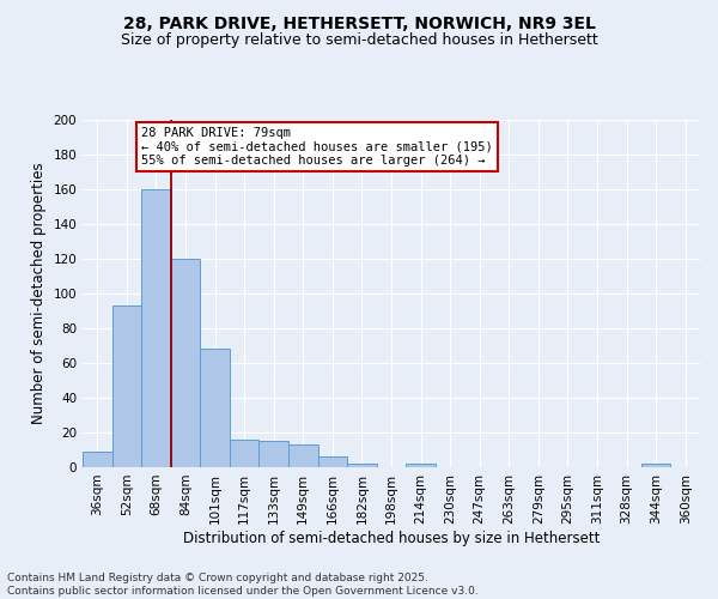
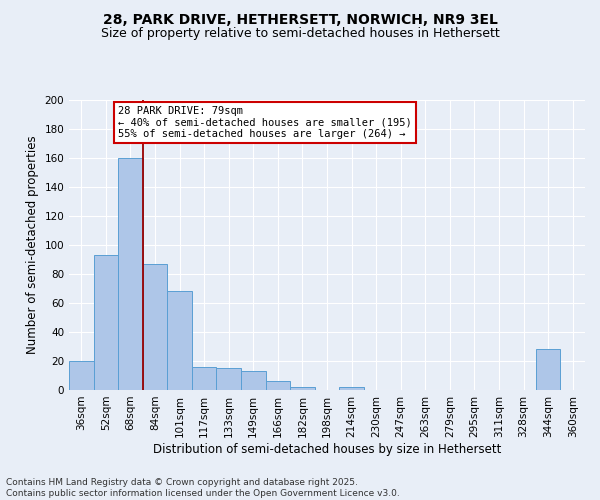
36sqm: 9 -> 20
84sqm: 120 -> 87
344sqm: 2 -> 28
